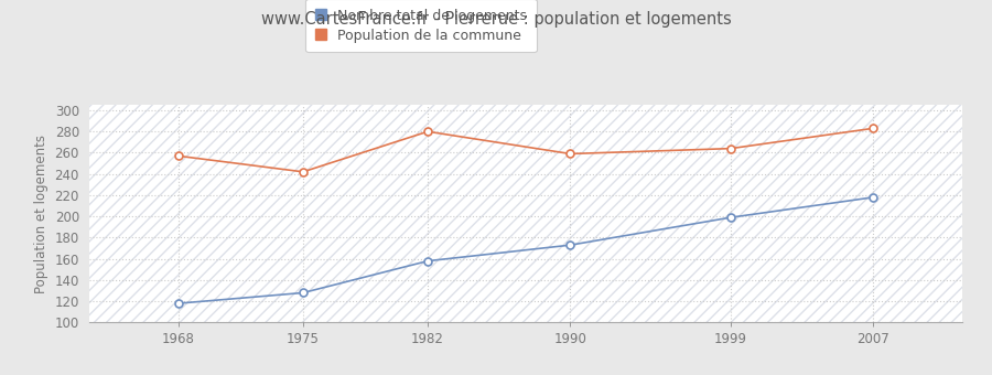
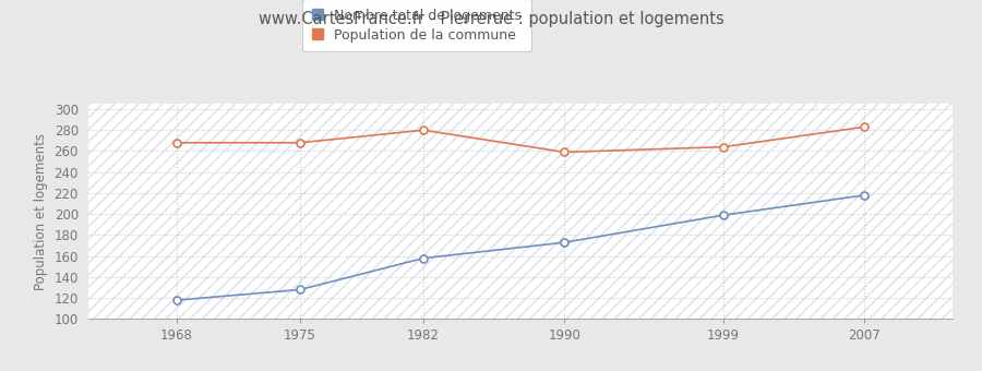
Population de la commune/1968: 257 -> 268
Population de la commune/1975: 242 -> 268
